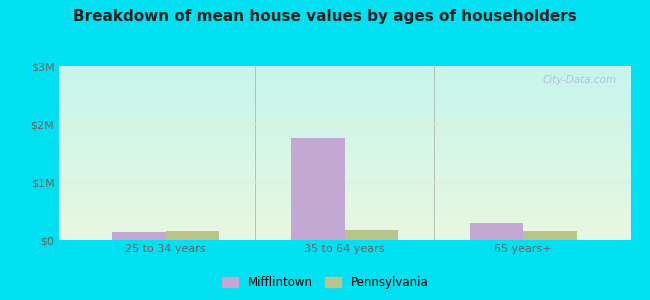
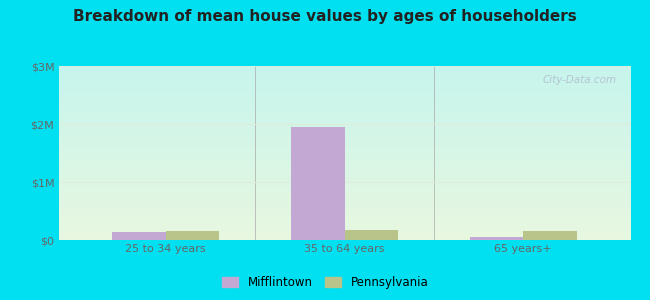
Mifflintown/35 to 64 years: $1.76M -> $1.95M
Mifflintown/65 years+: $0.30M -> $0.06M
